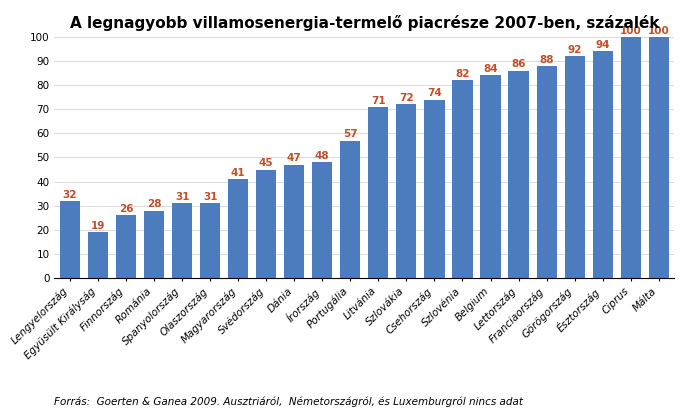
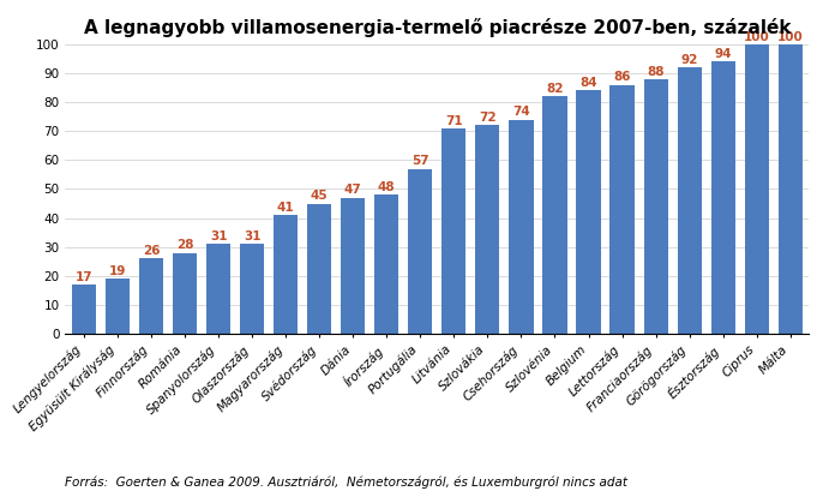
Lengyelország: 32 -> 17
